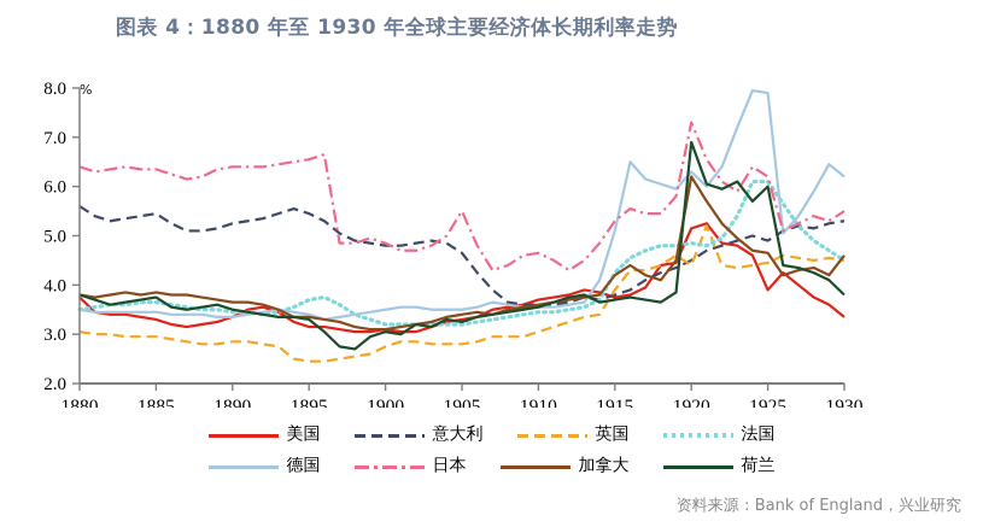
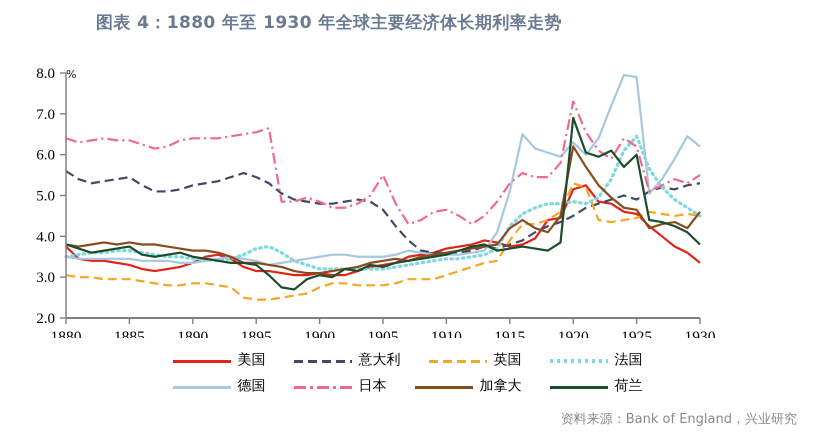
英国/1920: 4.4 -> 5.3
美国/1925: 3.9 -> 4.5
法国/1925: 6.1 -> 6.5
